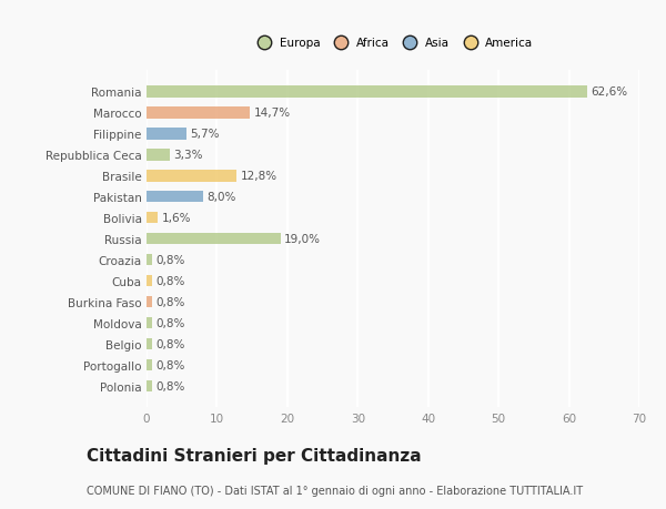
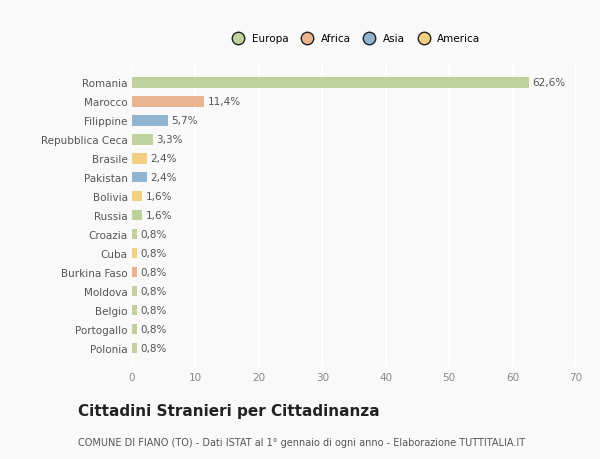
Marocco: 14,7% -> 11,4%
Brasile: 12,8% -> 2,4%
Pakistan: 8,0% -> 2,4%
Russia: 19,0% -> 1,6%
